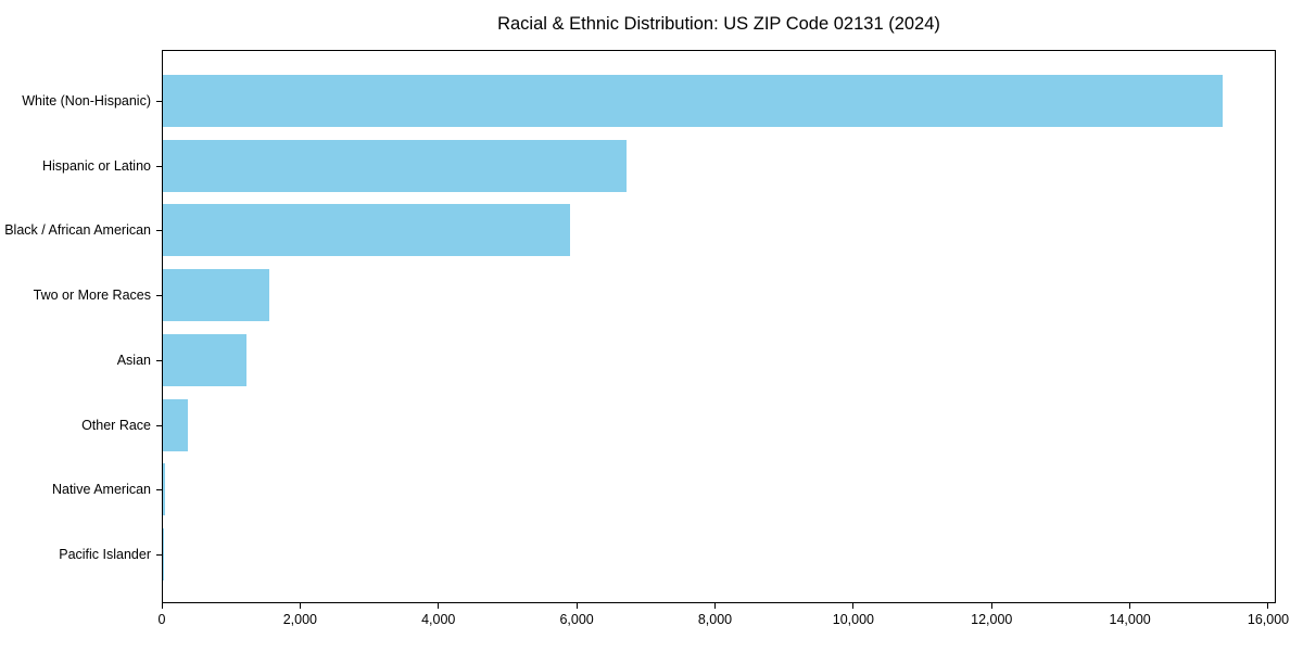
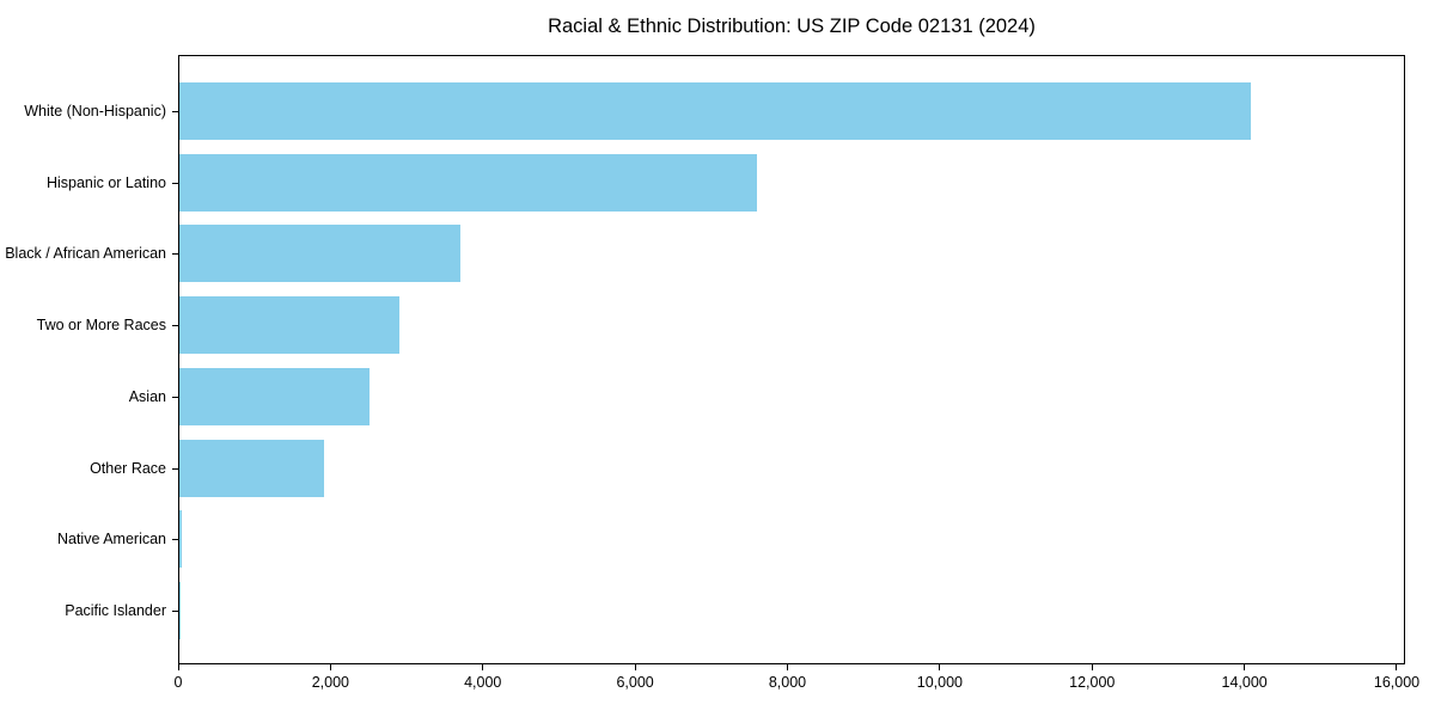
White (Non-Hispanic): 15400 -> 14100
Hispanic or Latino: 6700 -> 7600
Black / African American: 5900 -> 3700
Two or More Races: 1500 -> 2900
Asian: 1200 -> 2500
Other Race: 400 -> 1900
